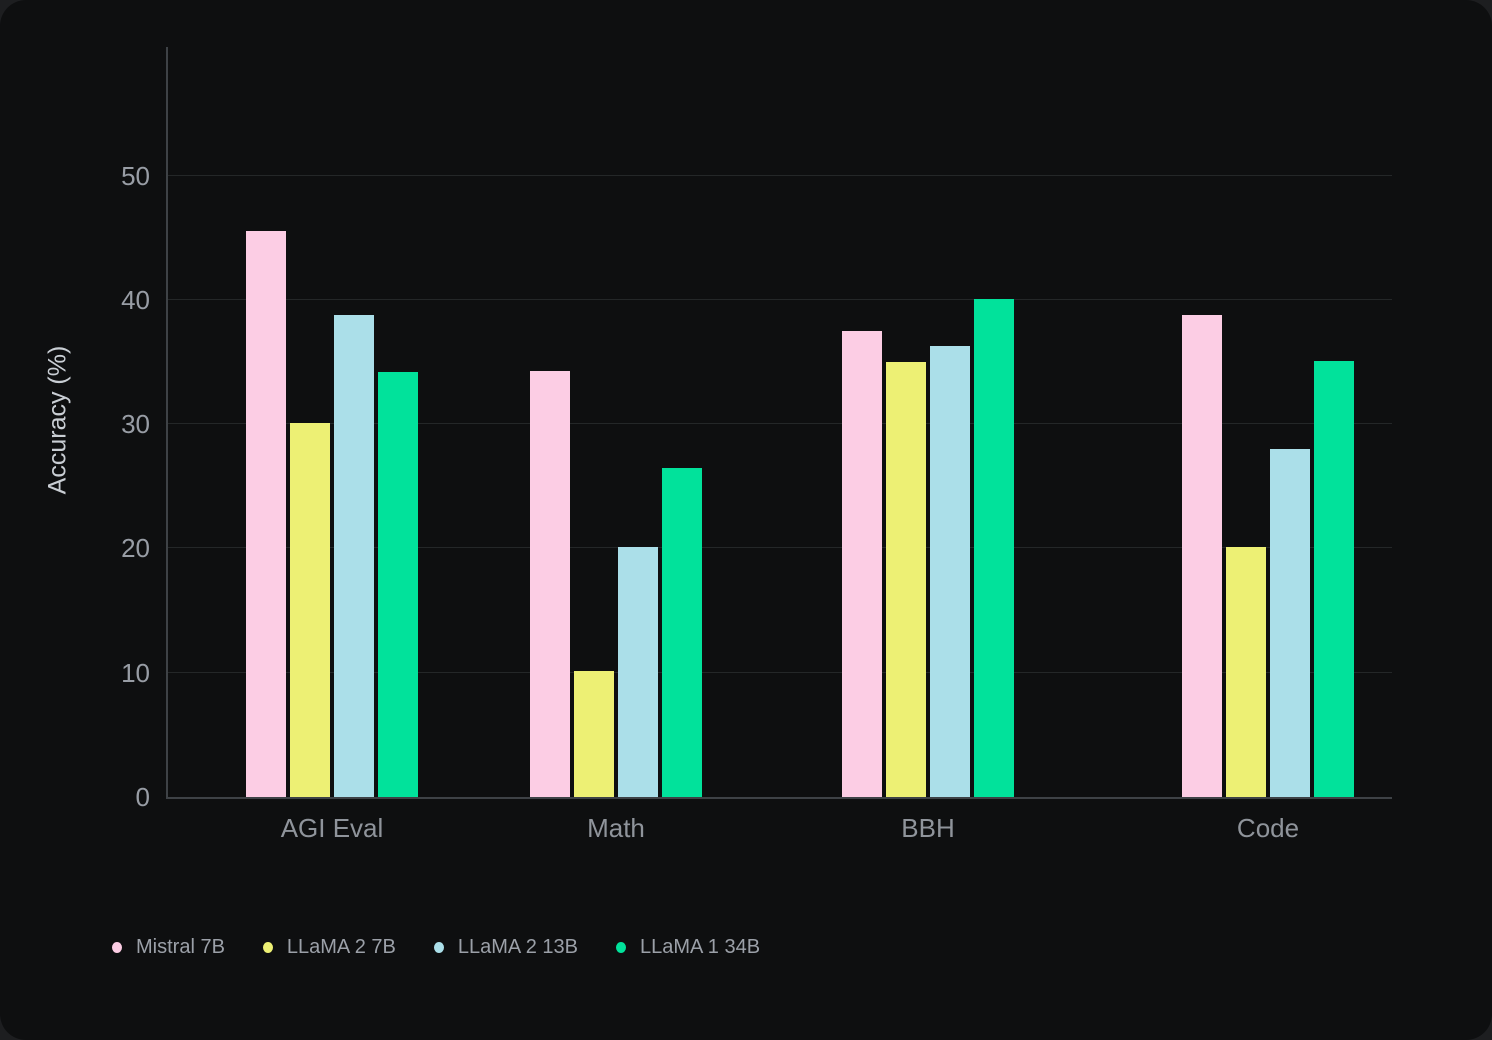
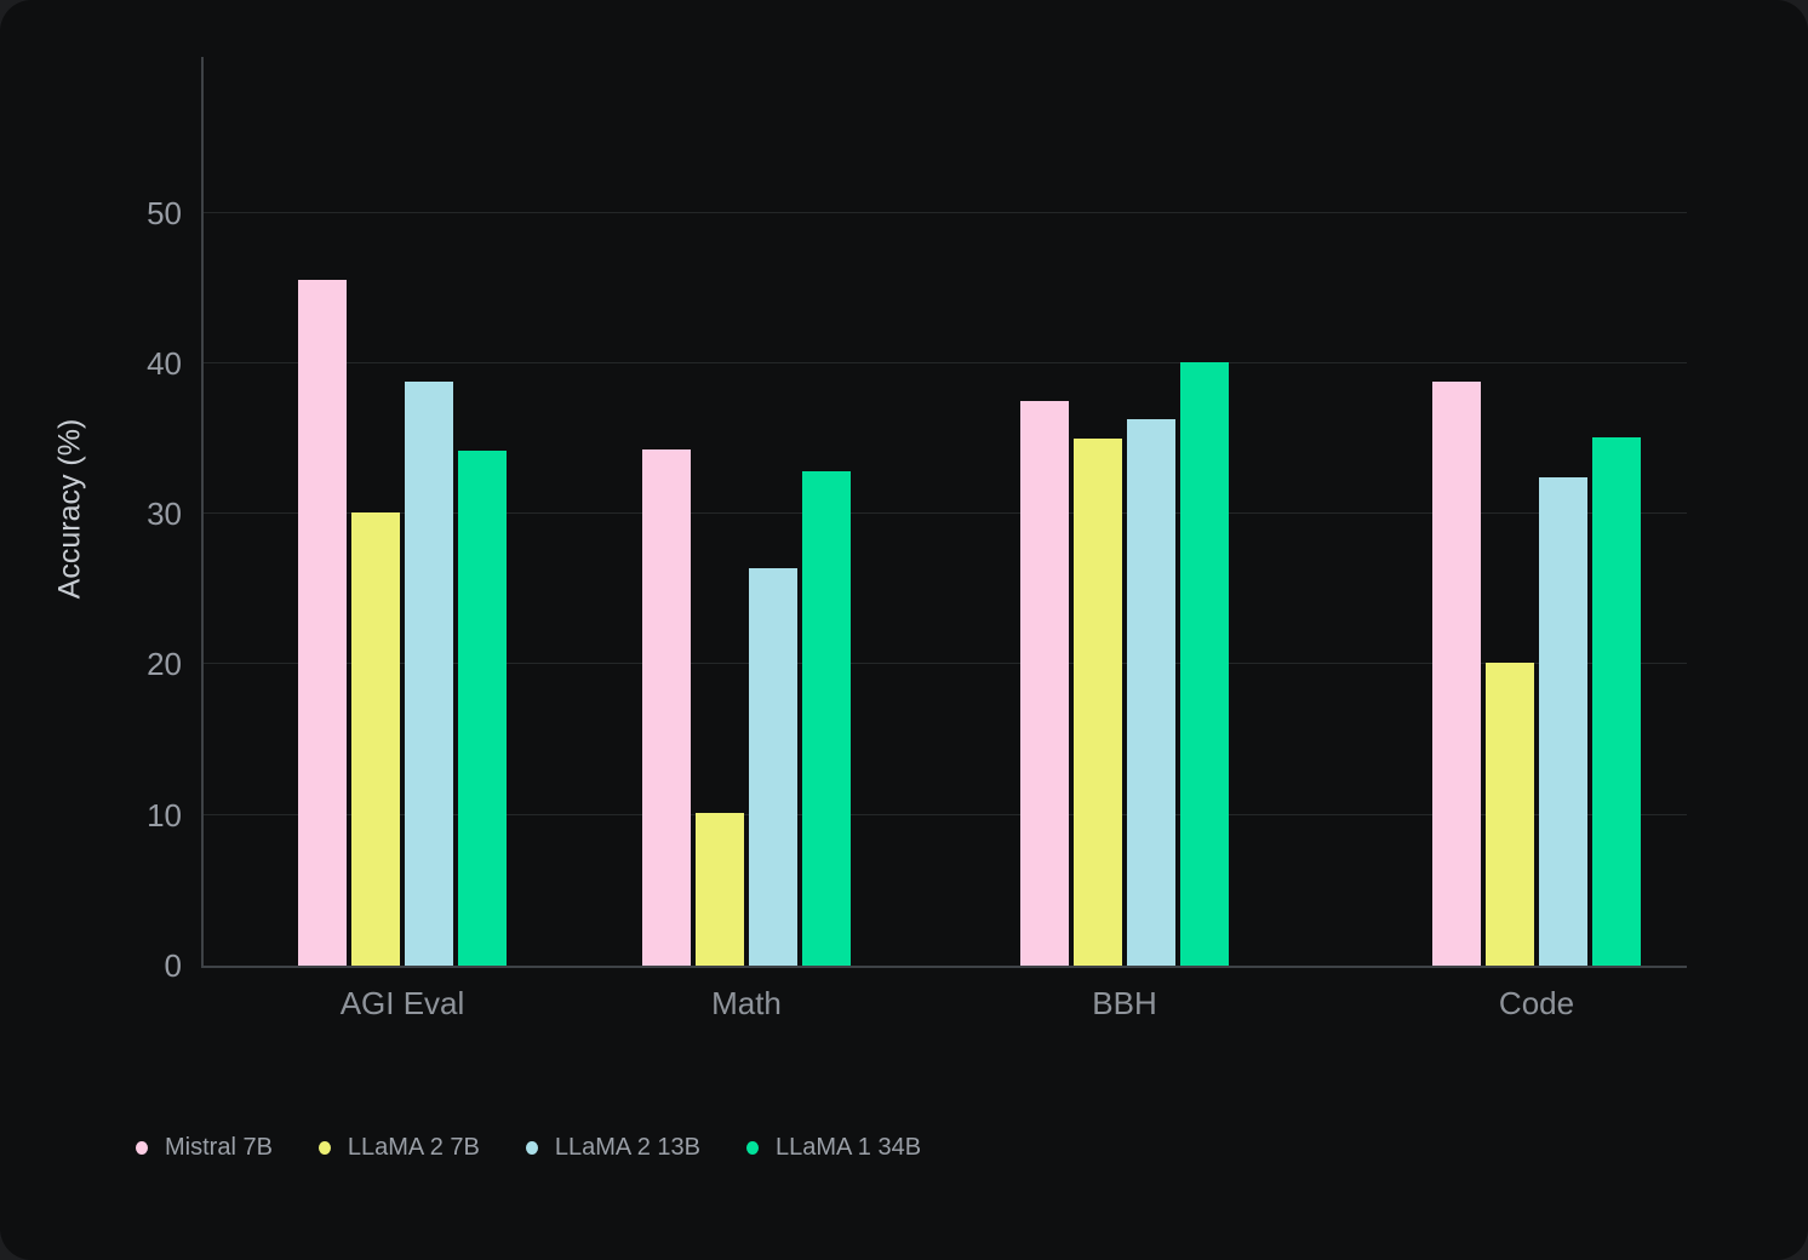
LLaMA 2 13B/Math: 20.1 -> 26.4
LLaMA 1 34B/Math: 26.5 -> 32.8
LLaMA 2 13B/Code: 28.0 -> 32.4
